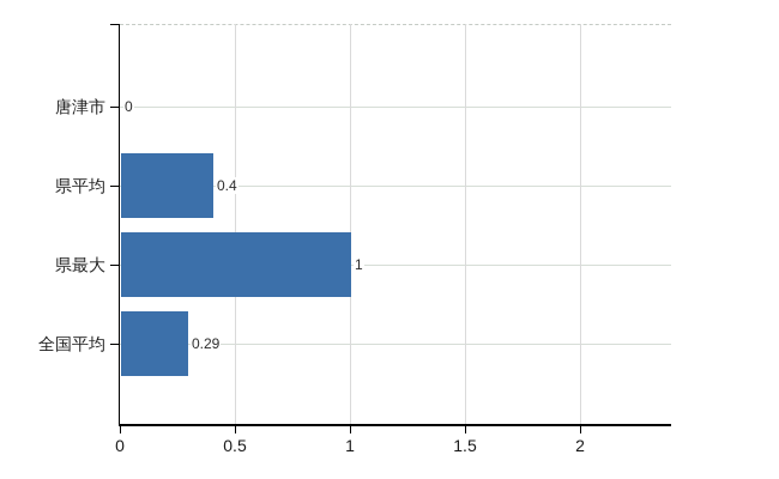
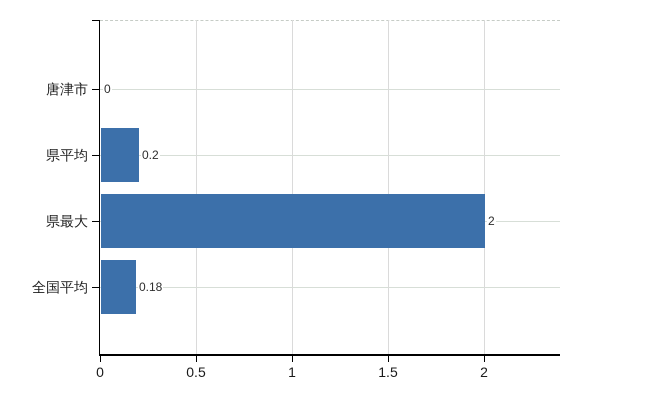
県平均: 0.4 -> 0.2
県最大: 1 -> 2
全国平均: 0.29 -> 0.18
